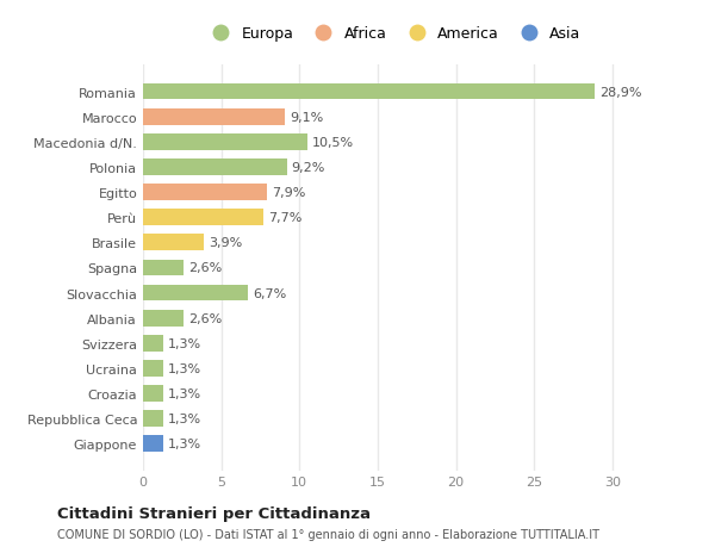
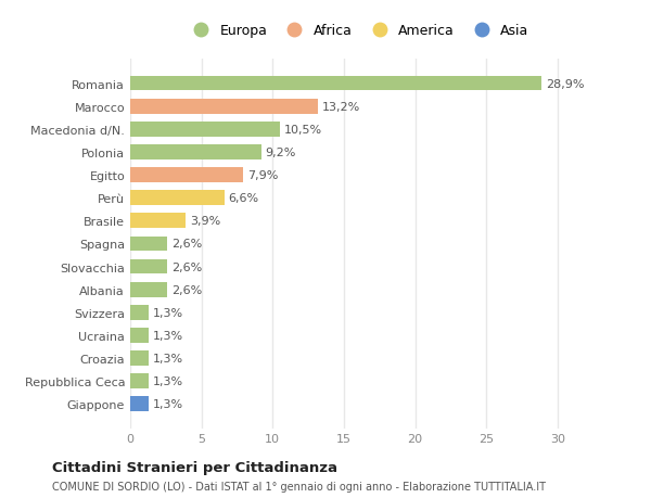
Marocco: 9,1% -> 13,2%
Perù: 7,7% -> 6,6%
Slovacchia: 6,7% -> 2,6%
